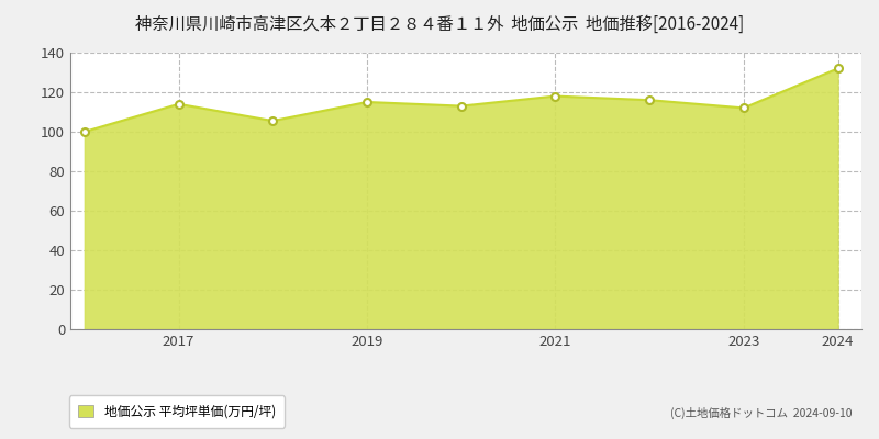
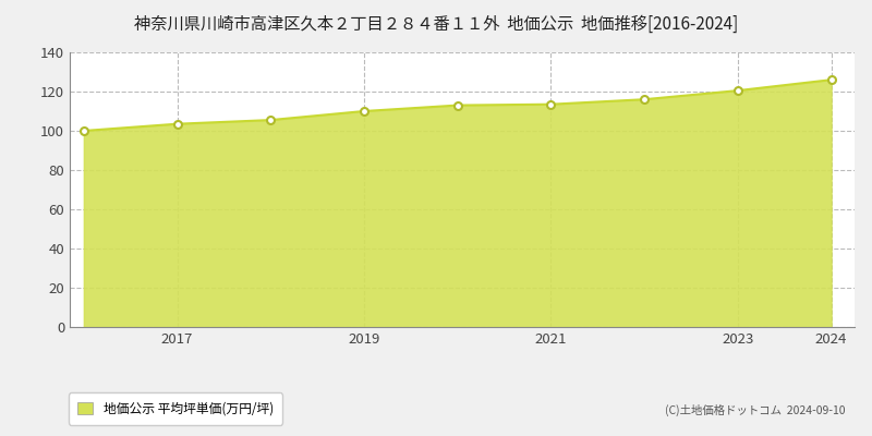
2017: 114 -> 104
2019: 115 -> 110
2021: 118 -> 114
2023: 112 -> 120
2024: 132 -> 126
